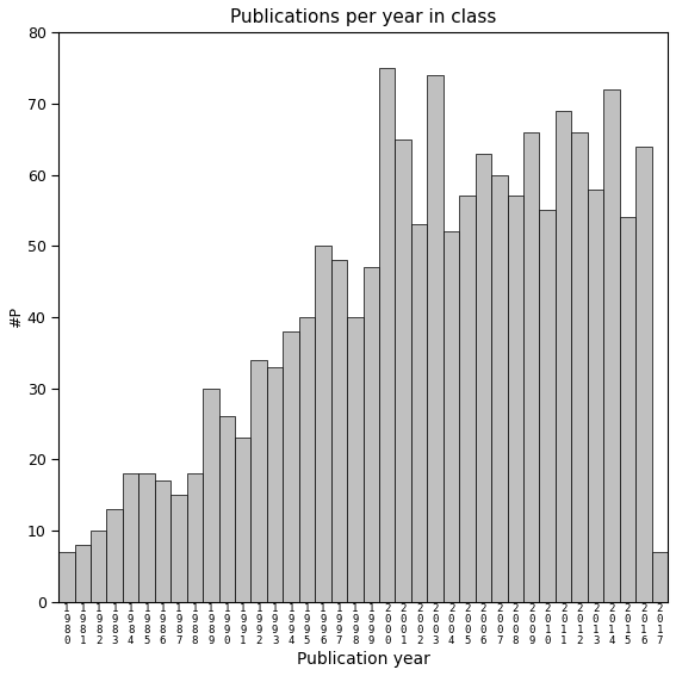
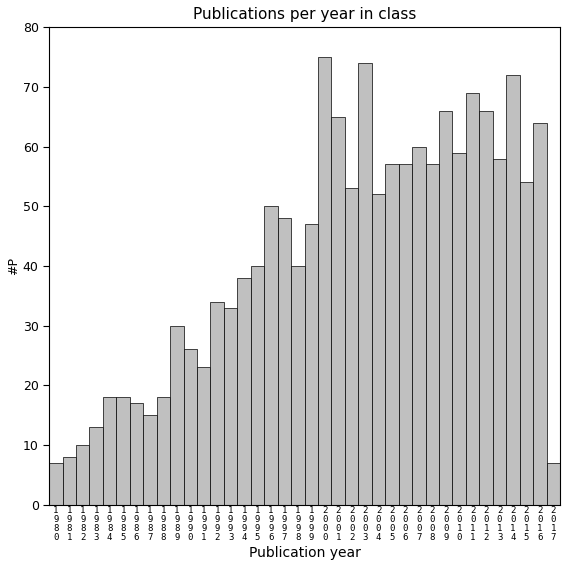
2 0 0 6: 63 -> 57
2 0 1 0: 55 -> 59
